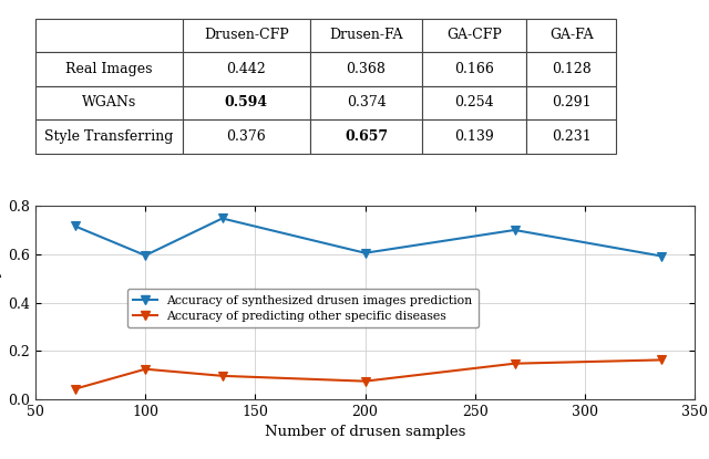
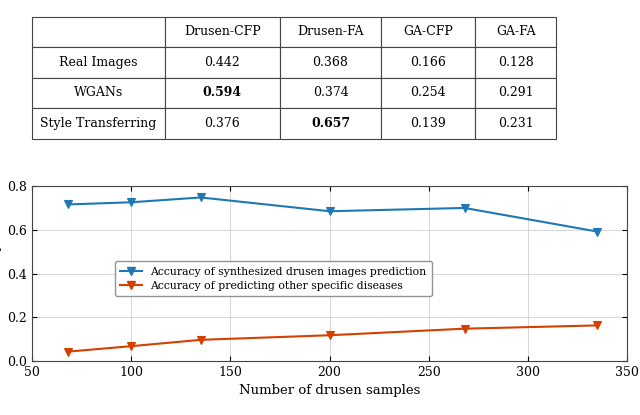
Accuracy of synthesized drusen images prediction/100: 0.595 -> 0.726
Accuracy of predicting other specific diseases/100: 0.125 -> 0.068
Accuracy of synthesized drusen images prediction/200: 0.605 -> 0.685
Accuracy of predicting other specific diseases/200: 0.075 -> 0.118
